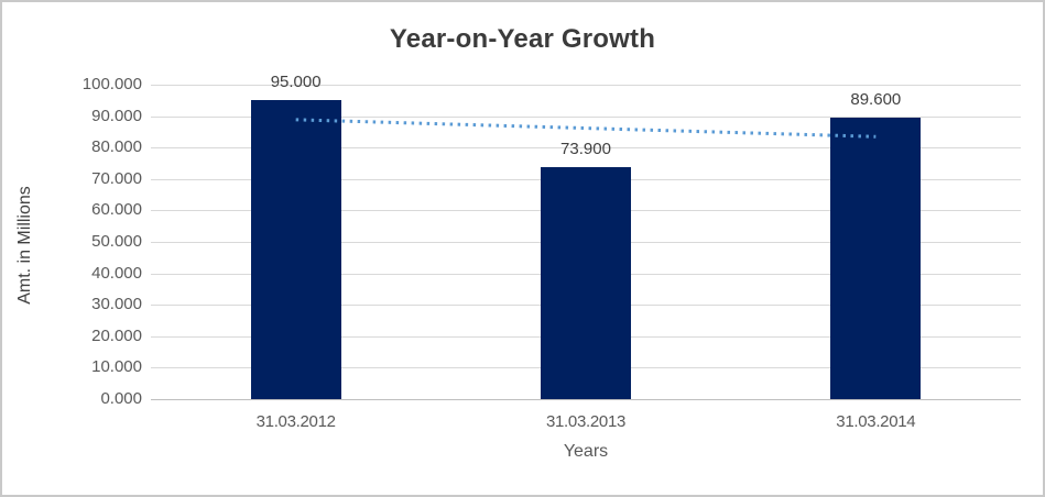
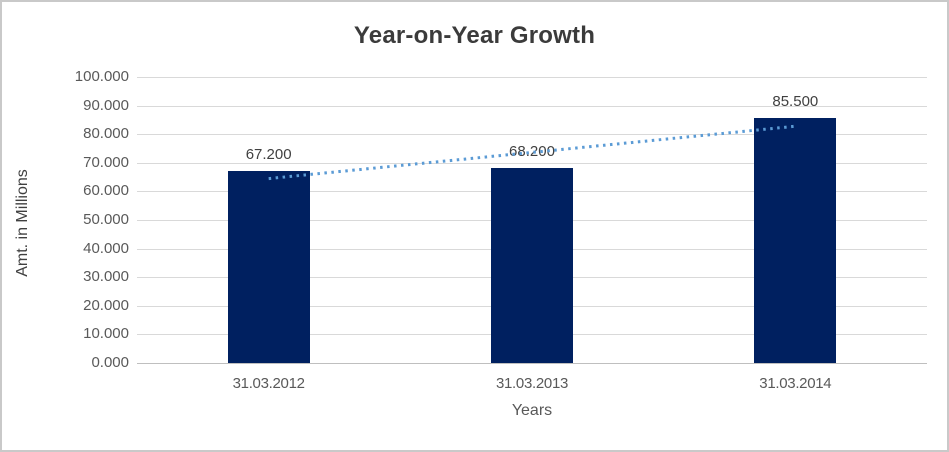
31.03.2012: 95.000 -> 67.200
31.03.2013: 73.900 -> 68.200
31.03.2014: 89.600 -> 85.500
